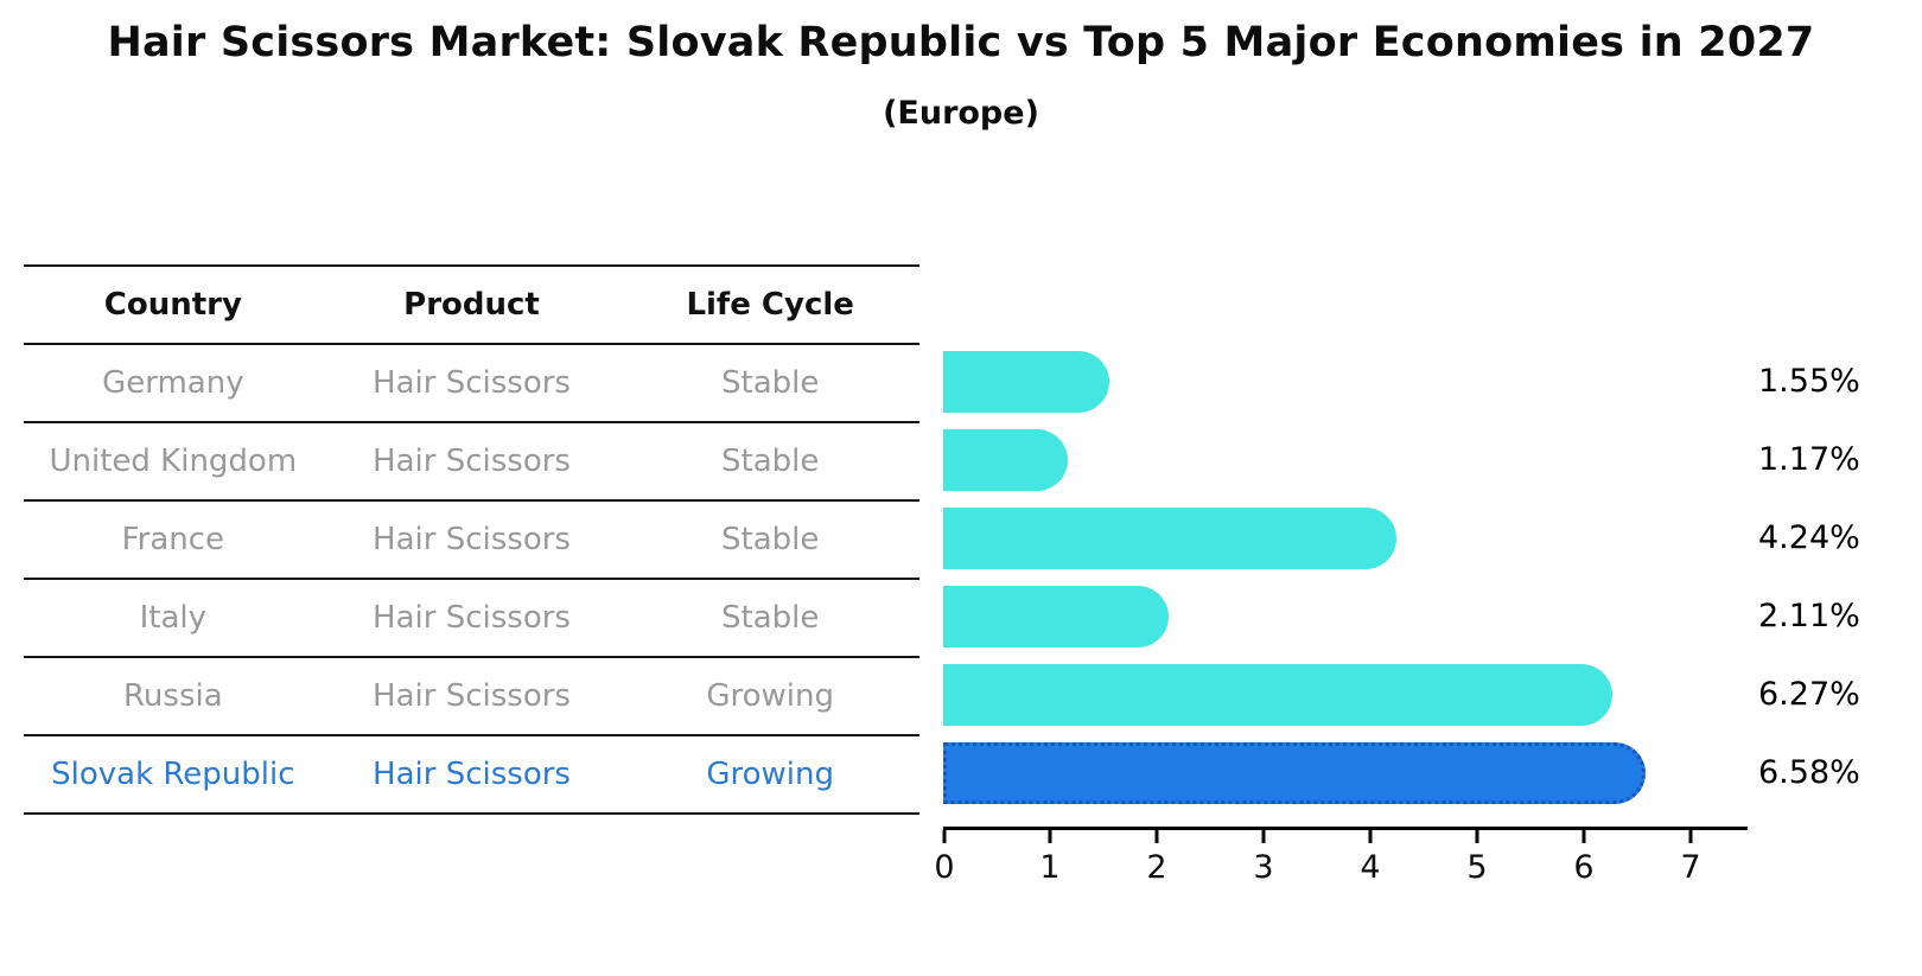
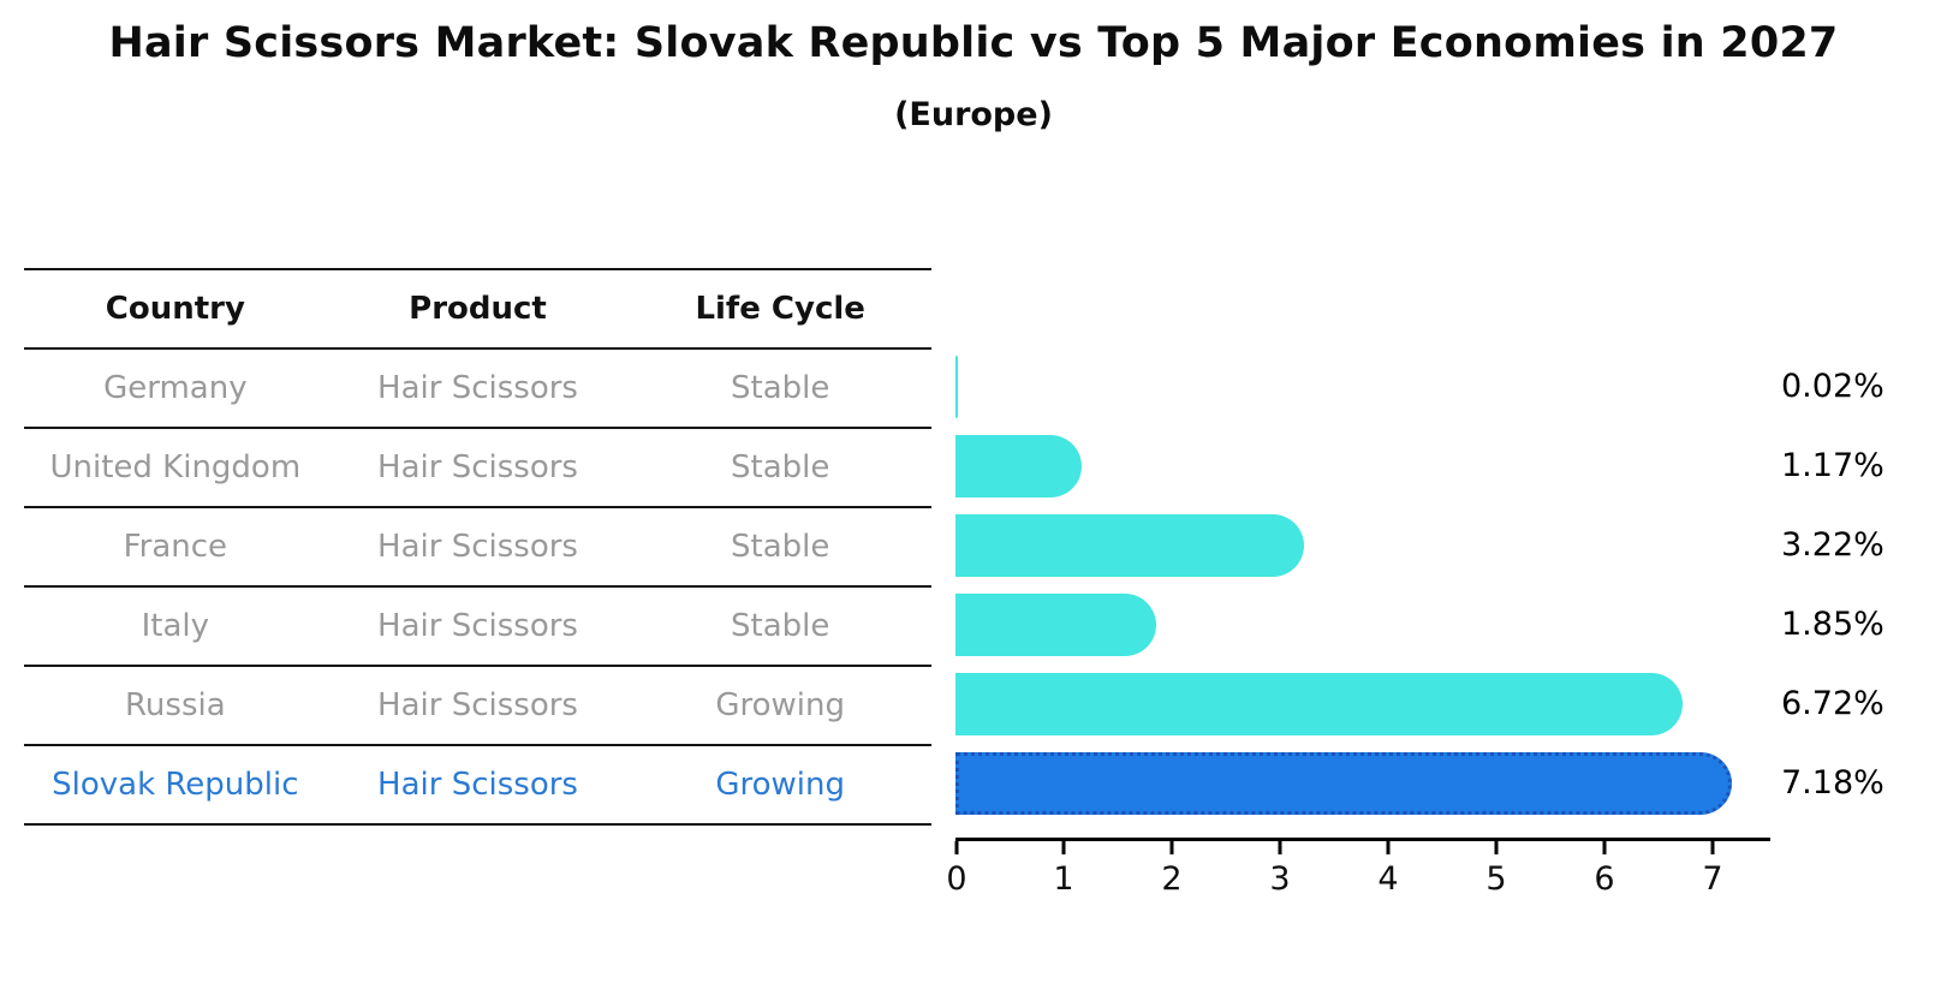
Germany: 1.55% -> 0.02%
France: 4.24% -> 3.22%
Italy: 2.11% -> 1.85%
Russia: 6.27% -> 6.72%
Slovak Republic: 6.58% -> 7.18%
